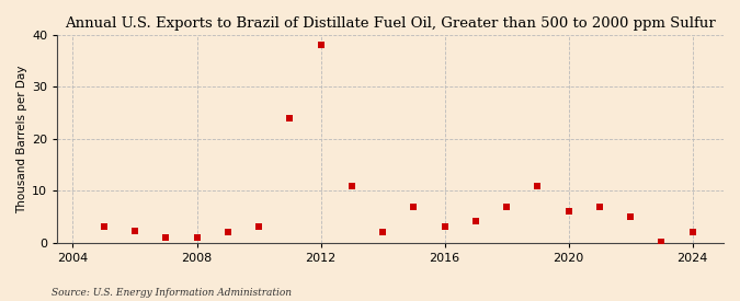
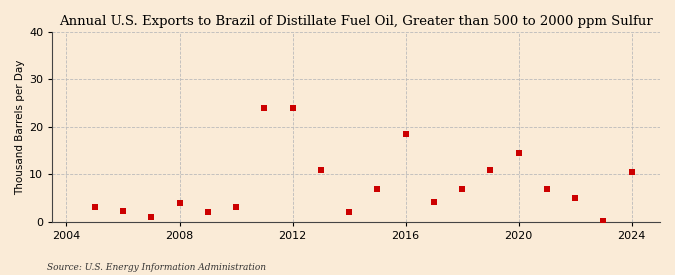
2008: 1.0 -> 4.0
2012: 38.0 -> 24.0
2016: 3.1 -> 18.5
2020: 6.0 -> 14.5
2024: 2.0 -> 10.5
